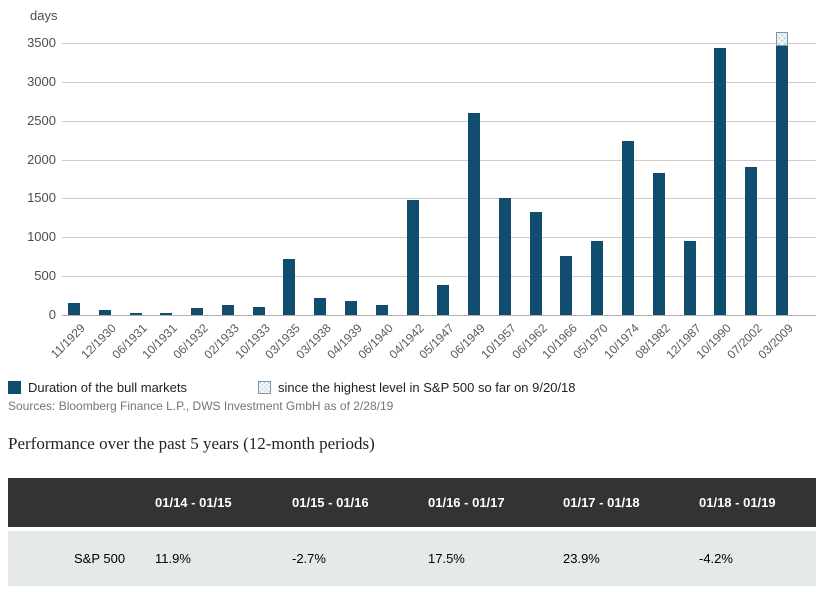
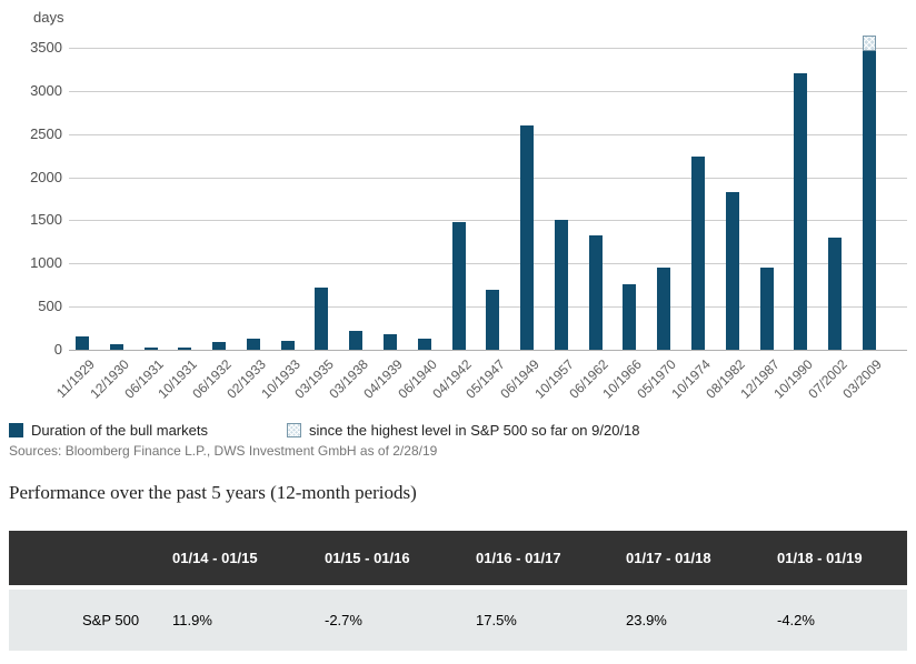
Duration of the bull markets/05/1947: 400 -> 700
Duration of the bull markets/10/1990: 3400 -> 3200
Duration of the bull markets/07/2002: 1900 -> 1300
